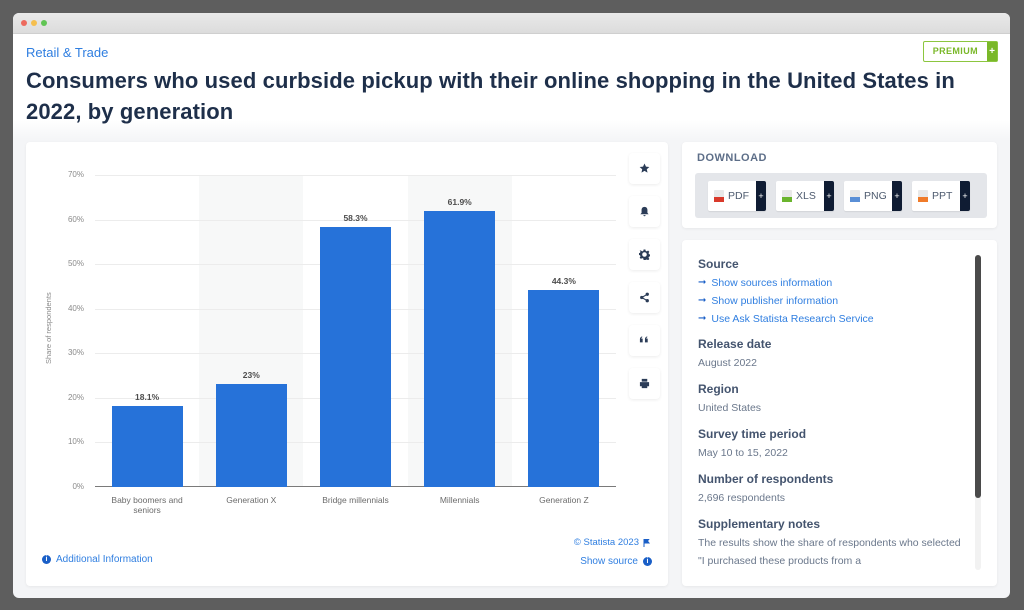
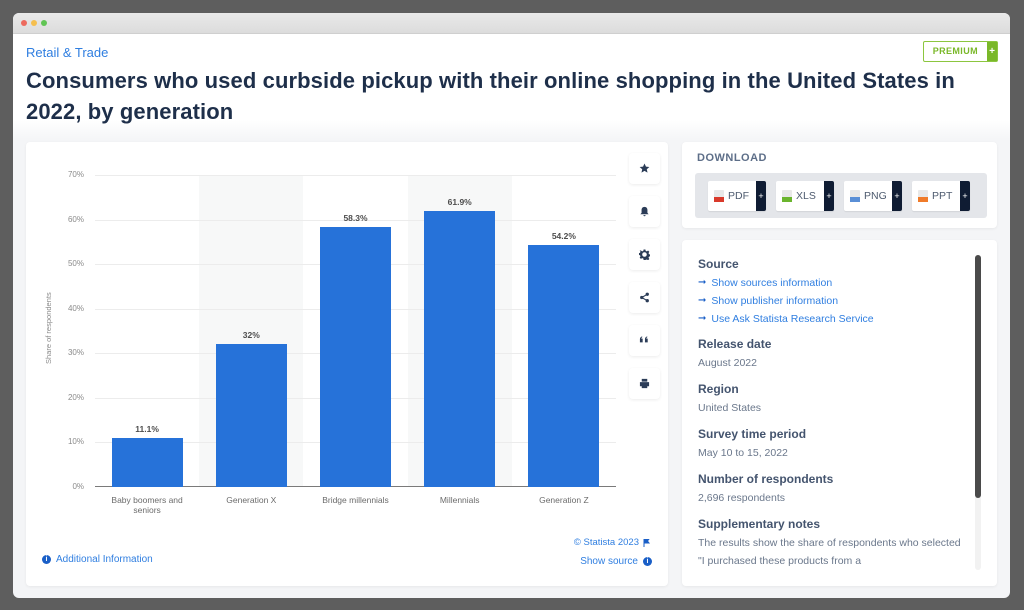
Baby boomers and seniors: 18.1% -> 11.1%
Generation X: 23% -> 32%
Generation Z: 44.3% -> 54.2%
